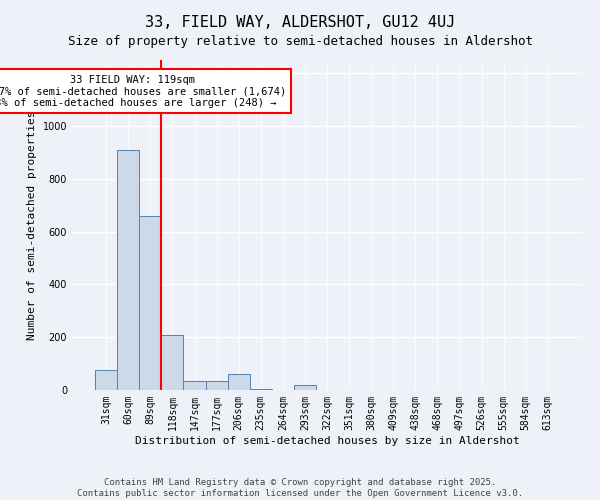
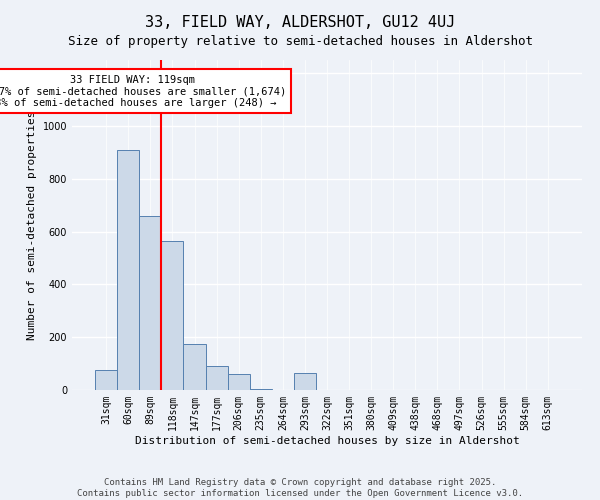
118sqm: 210 -> 565
147sqm: 35 -> 175
177sqm: 35 -> 90
293sqm: 20 -> 65
